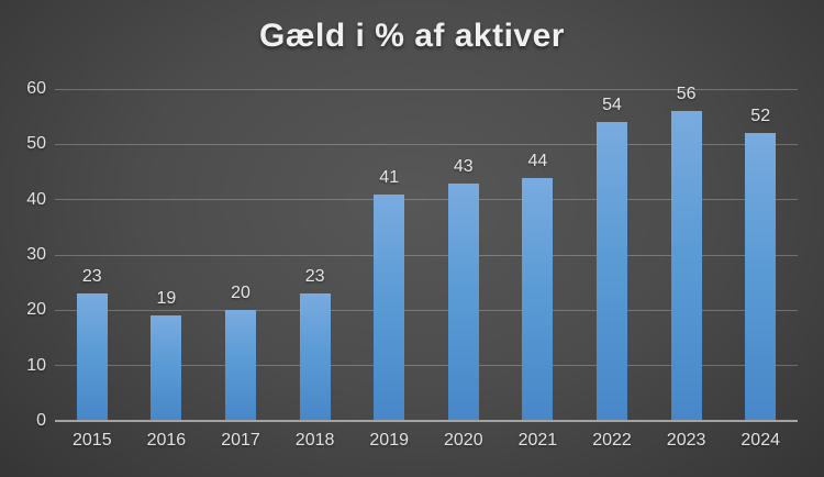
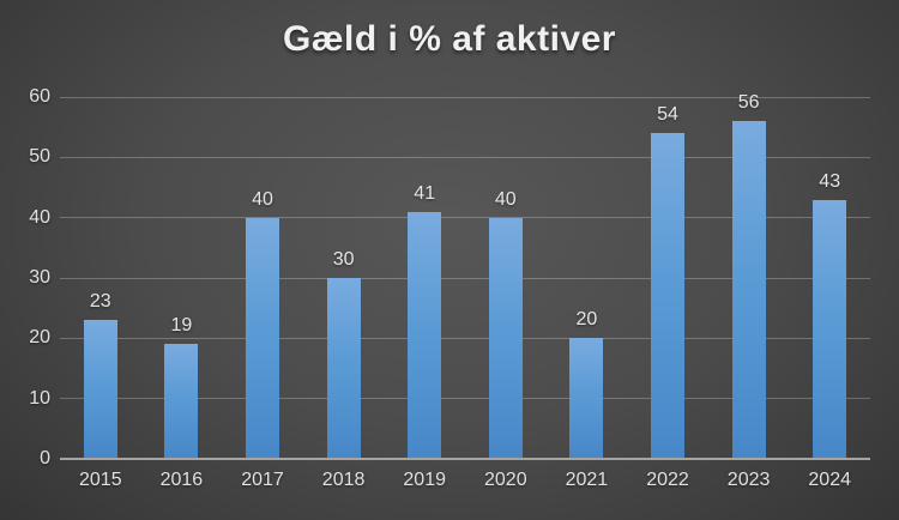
2017: 20 -> 40
2018: 23 -> 30
2020: 43 -> 40
2021: 44 -> 20
2024: 52 -> 43
